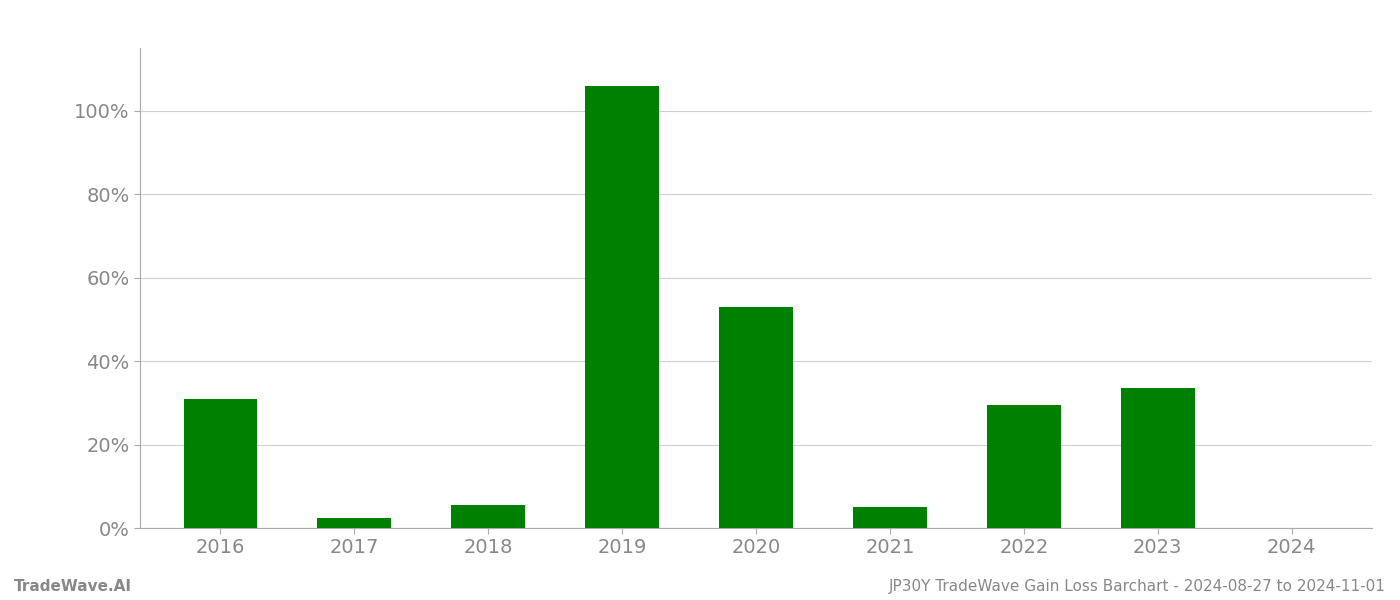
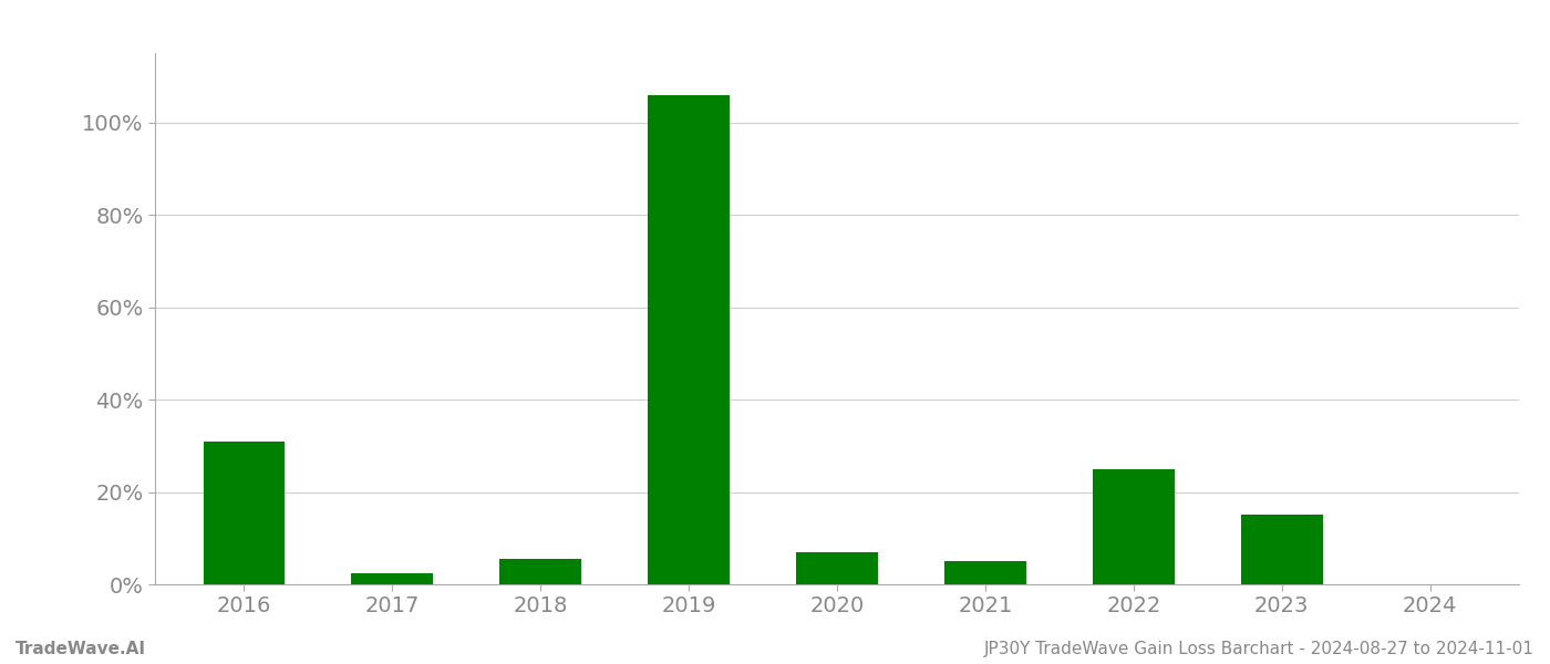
2020: 53.0% -> 7.0%
2022: 29.5% -> 25.0%
2023: 33.5% -> 15.0%
